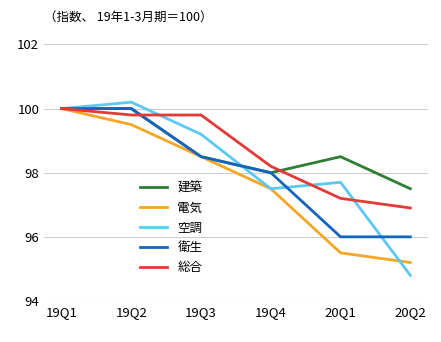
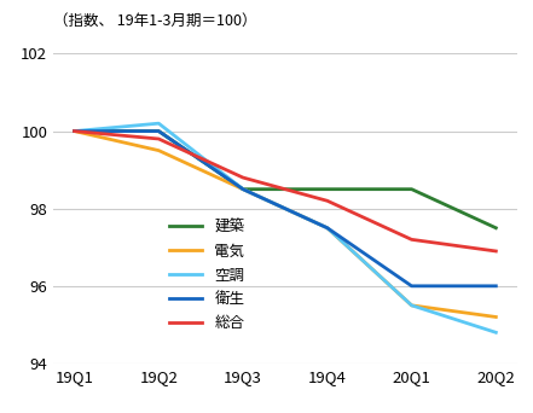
空調/19Q3: 99.2 -> 98.5
総合/19Q3: 99.8 -> 98.8
建築/19Q4: 98.0 -> 98.5
衛生/19Q4: 98.0 -> 97.5
空調/20Q1: 97.7 -> 95.5
